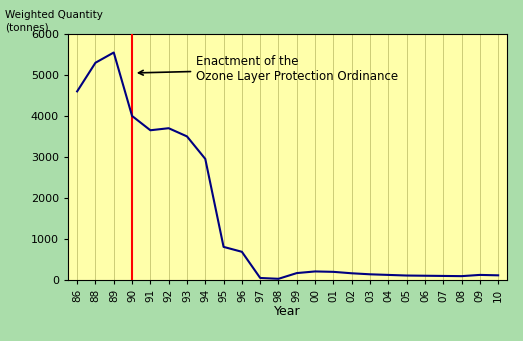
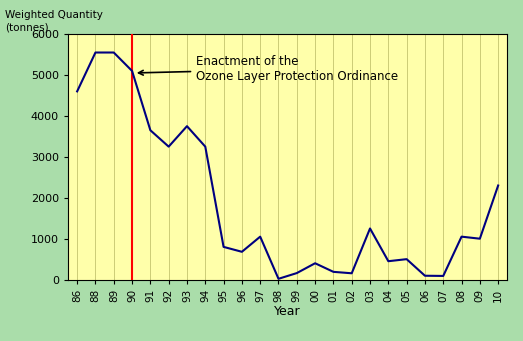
88: 5300 -> 5550
90: 4000 -> 5100
92: 3700 -> 3250
93: 3500 -> 3750
94: 2950 -> 3250
97: 40 -> 1050
00: 200 -> 400
03: 130 -> 1250
04: 120 -> 450
05: 100 -> 500
08: 80 -> 1050
09: 120 -> 1000
10: 100 -> 2300
